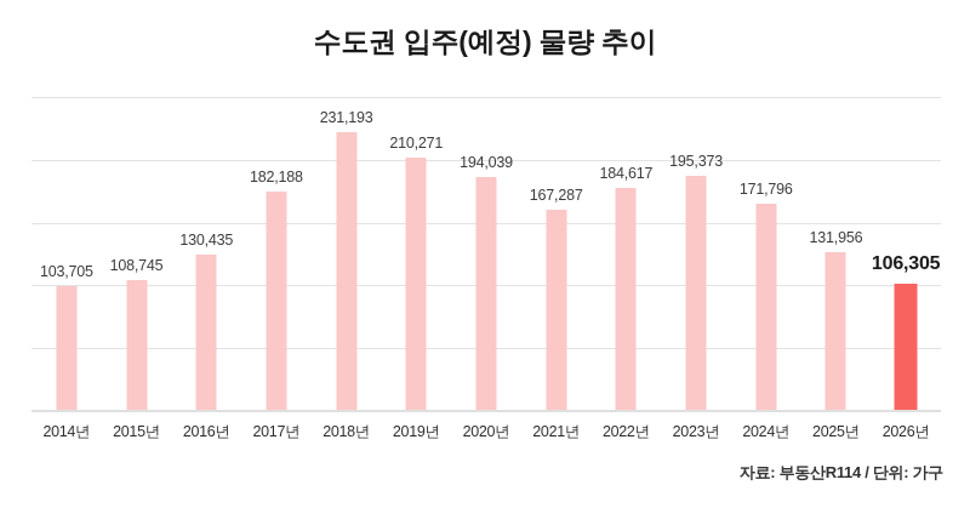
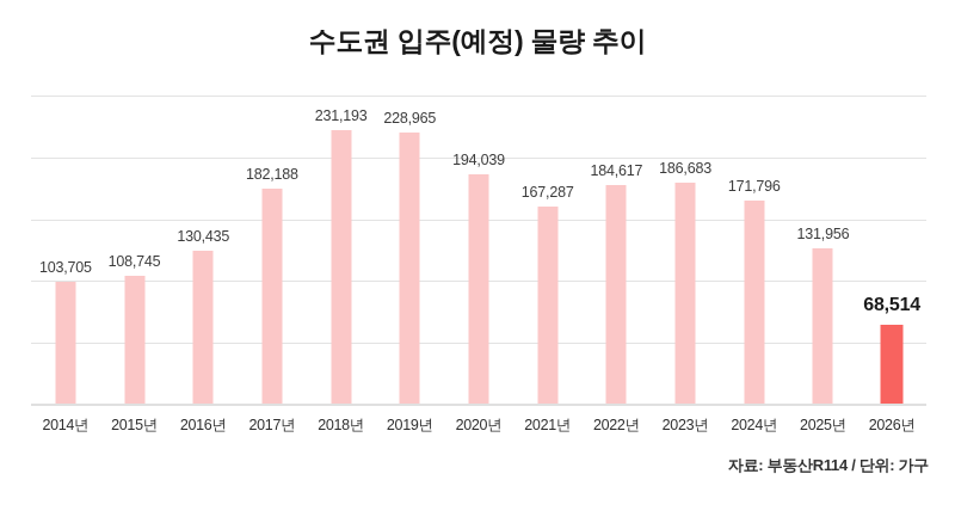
2019년: 210,271 -> 228,965
2023년: 195,373 -> 186,683
2026년: 106,305 -> 68,514
